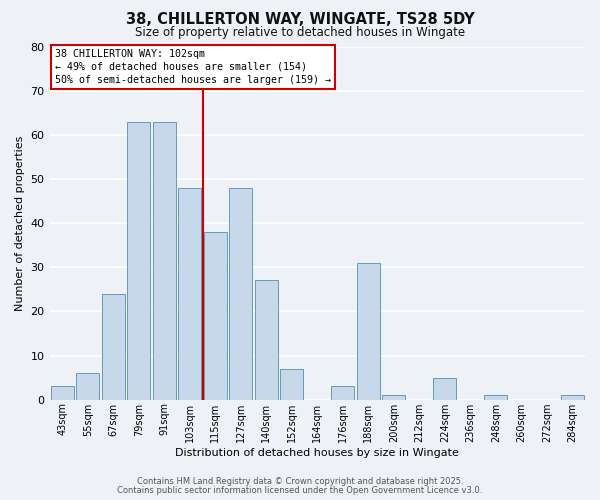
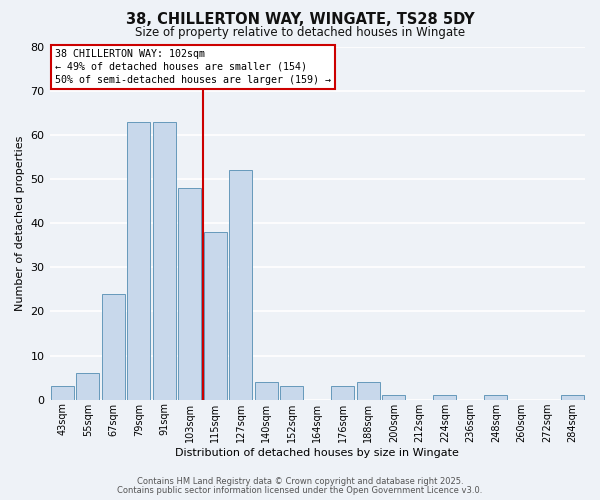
127sqm: 48 -> 52
140sqm: 27 -> 4
152sqm: 7 -> 3
188sqm: 31 -> 4
224sqm: 5 -> 1
